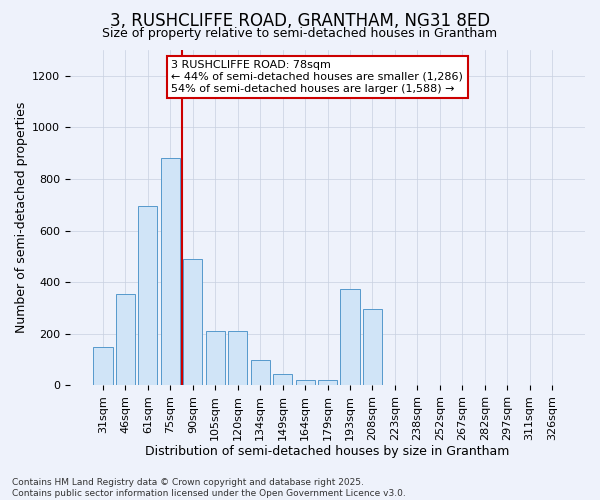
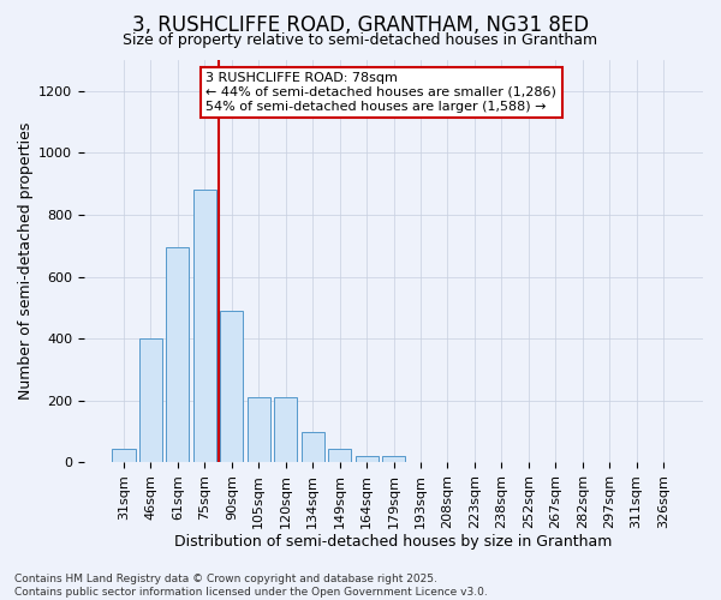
31sqm: 150 -> 45
46sqm: 355 -> 400
193sqm: 375 -> 2
208sqm: 295 -> 2
